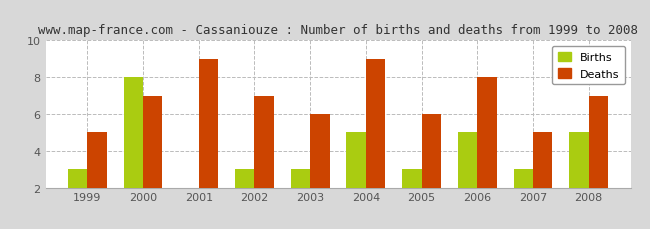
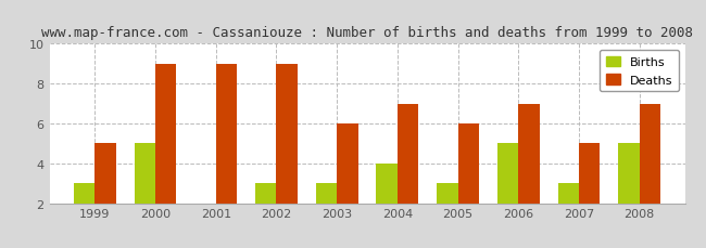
Births/2000: 8 -> 5
Deaths/2000: 7 -> 9
Deaths/2002: 7 -> 9
Births/2004: 5 -> 4
Deaths/2004: 9 -> 7
Deaths/2006: 8 -> 7
